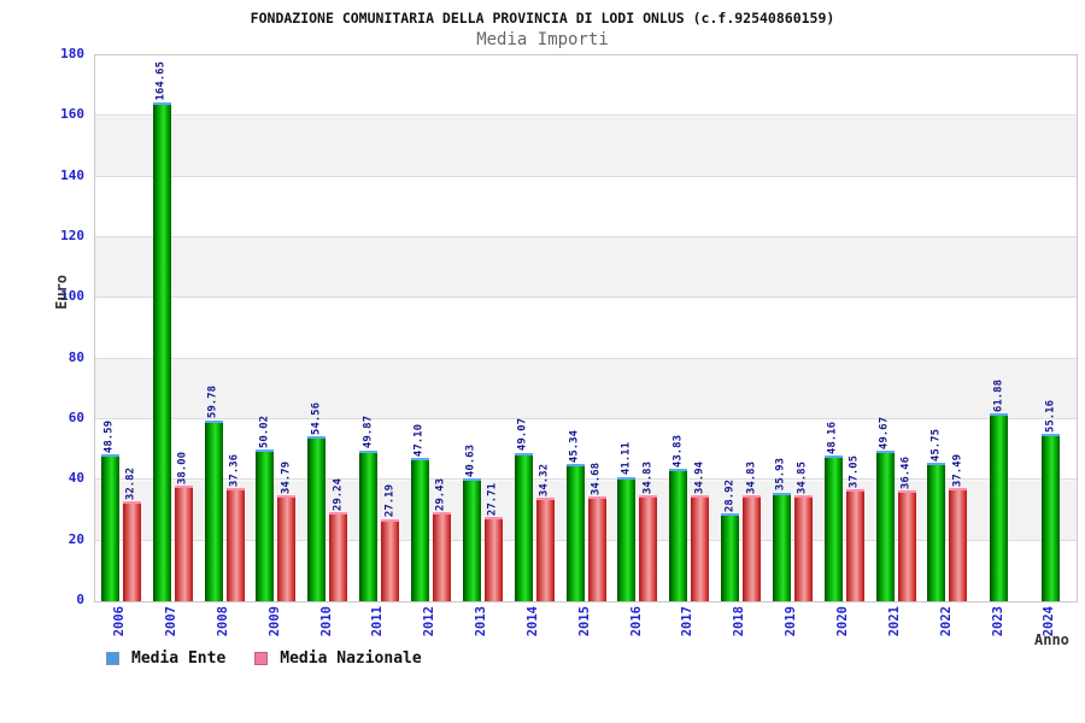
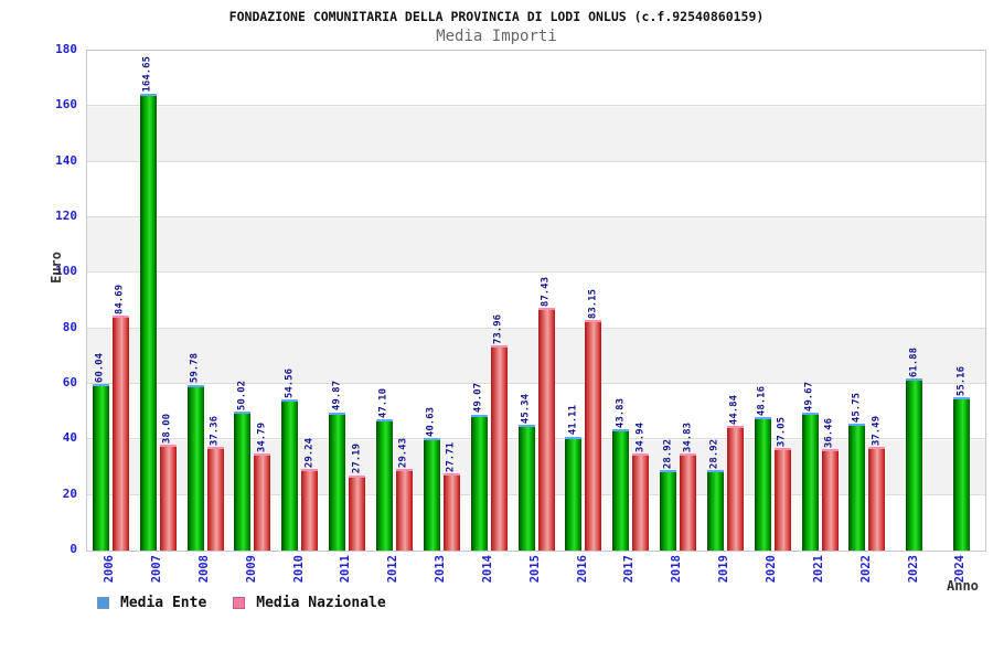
Media Ente/2006: 48.59 -> 60.04
Media Nazionale/2006: 32.82 -> 84.69
Media Nazionale/2014: 34.32 -> 73.96
Media Nazionale/2015: 34.68 -> 87.43
Media Nazionale/2016: 34.83 -> 83.15
Media Ente/2019: 35.93 -> 28.92
Media Nazionale/2019: 34.85 -> 44.84
